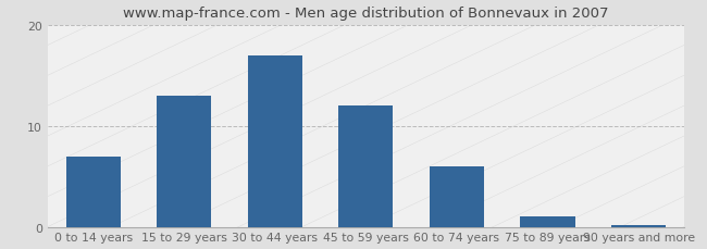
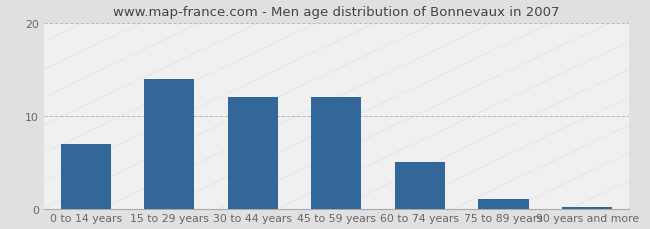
15 to 29 years: 13.0 -> 14.0
30 to 44 years: 17.0 -> 12.0
60 to 74 years: 6.0 -> 5.0
